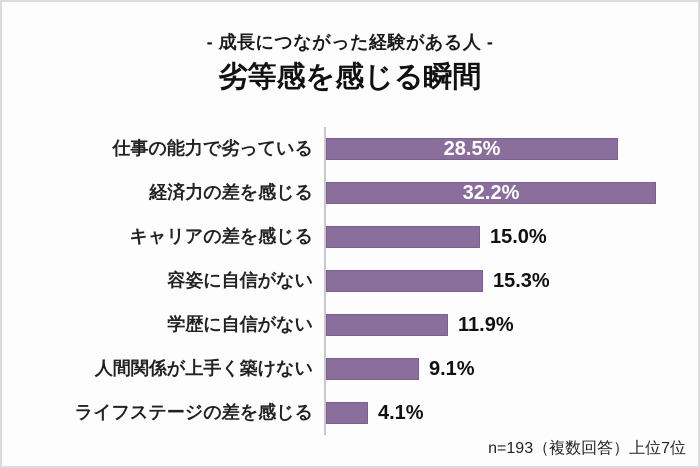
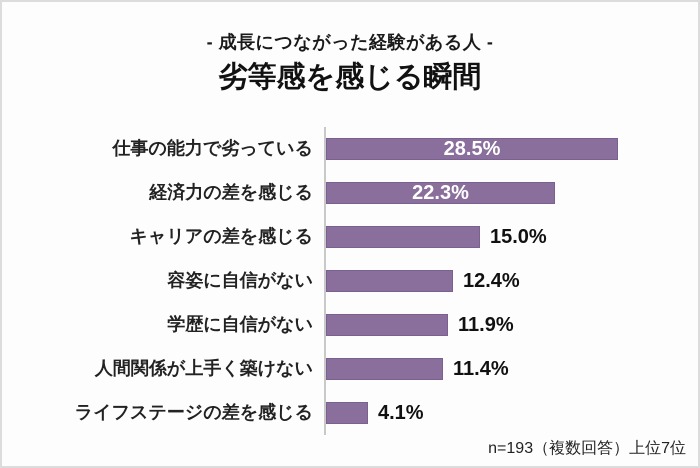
経済力の差を感じる: 32.2% -> 22.3%
容姿に自信がない: 15.3% -> 12.4%
人間関係が上手く築けない: 9.1% -> 11.4%
